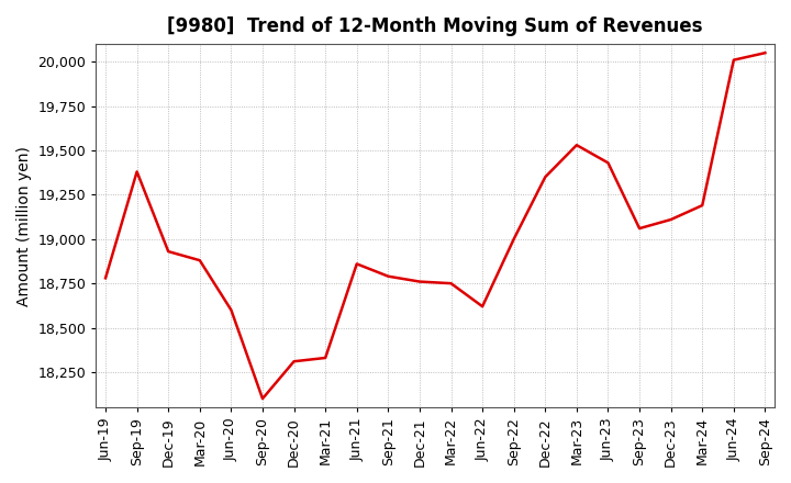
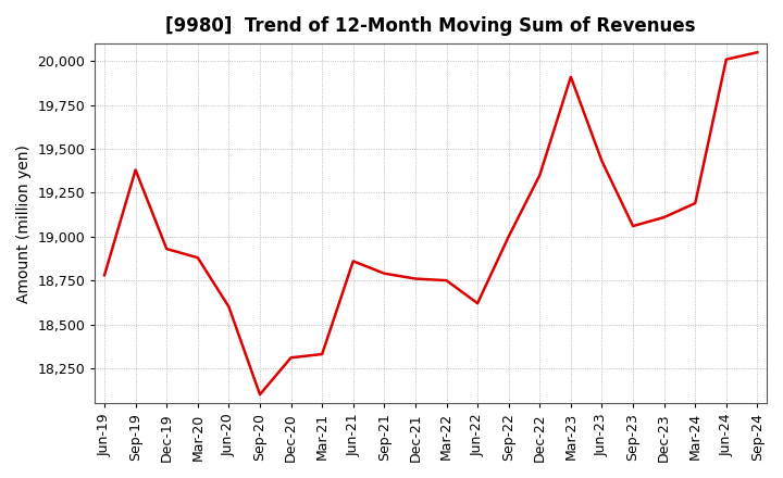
Mar-23: 19,530 -> 19,910
